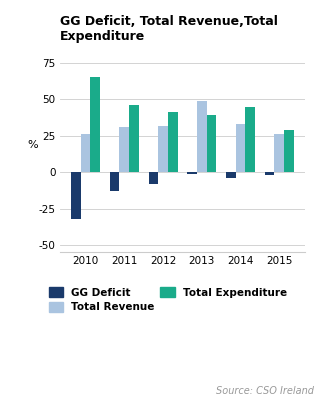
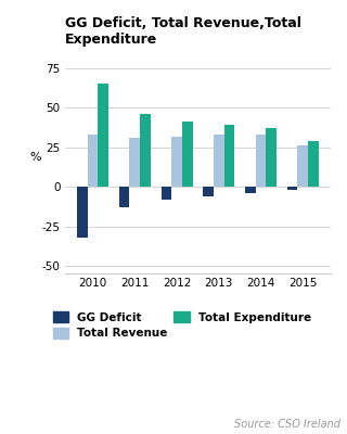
Total Revenue/2010: 26 -> 33
GG Deficit/2013: -1 -> -6
Total Revenue/2013: 49 -> 33
Total Expenditure/2014: 45 -> 37
